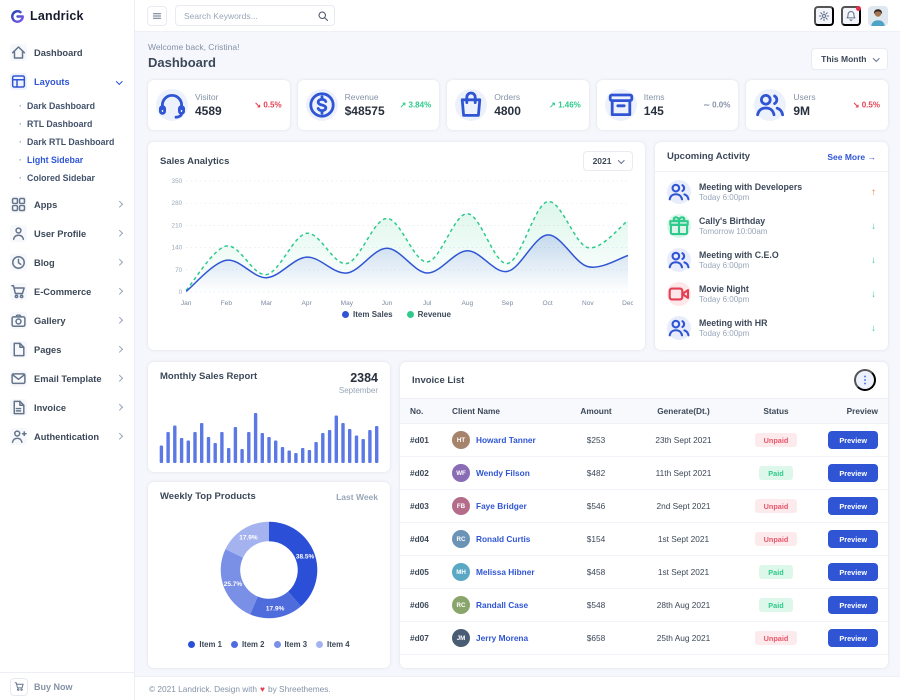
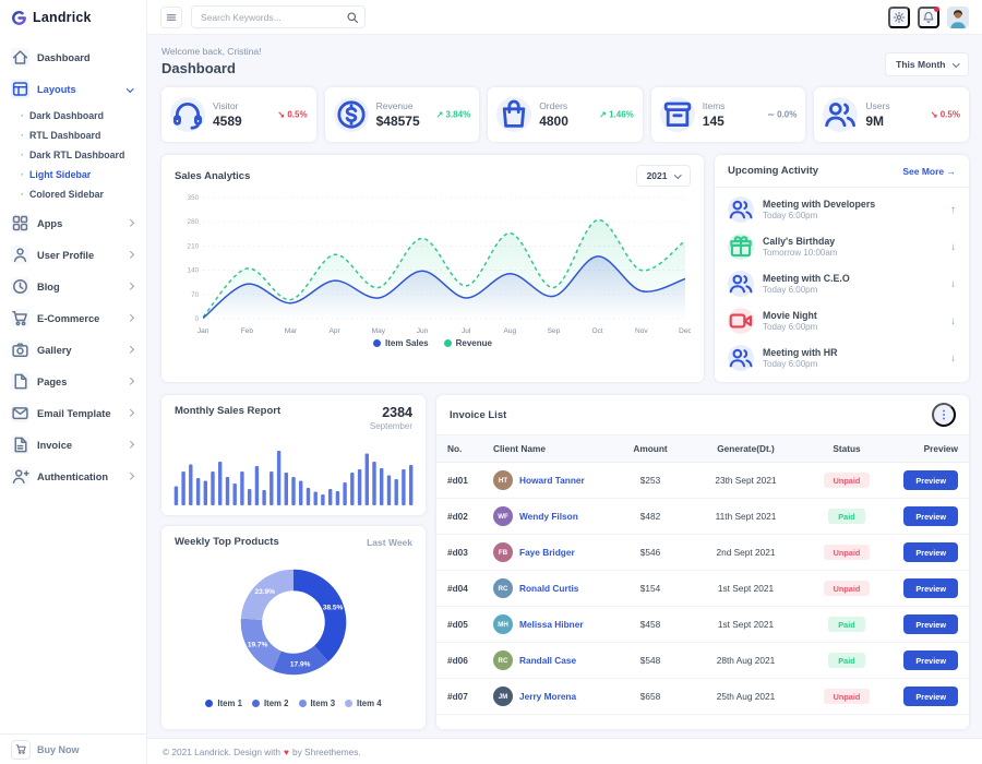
Weekly Top Products/Item 3: 25.7% -> 19.7%
Weekly Top Products/Item 4: 17.9% -> 23.9%
